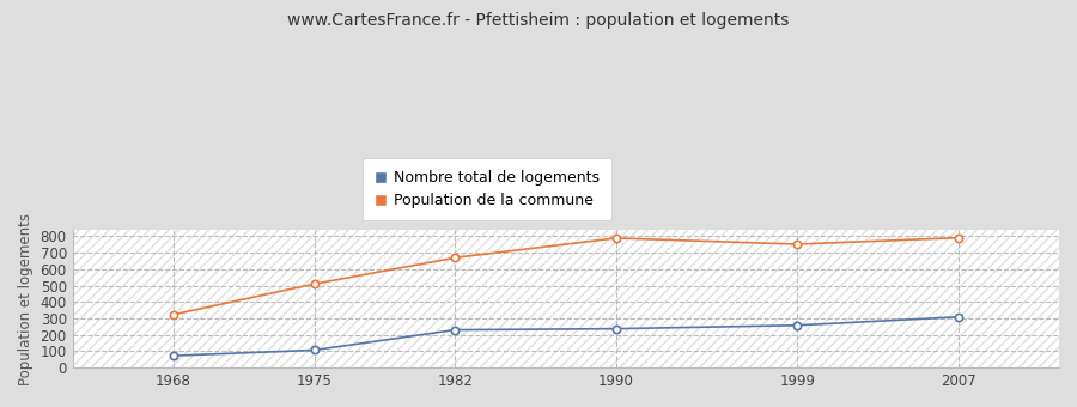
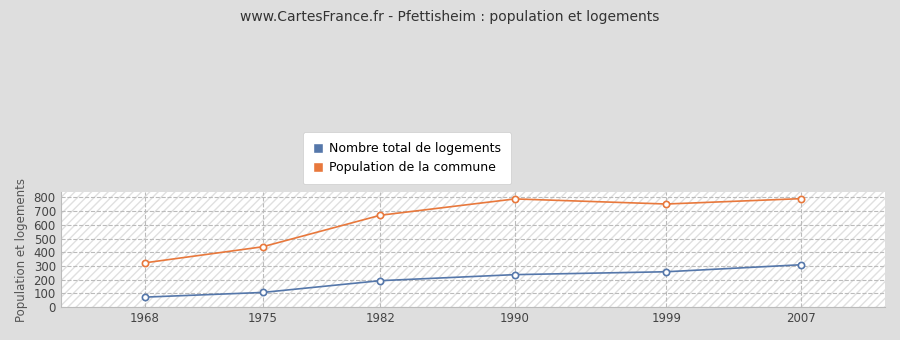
Population de la commune/1975: 510 -> 440
Nombre total de logements/1982: 230 -> 190
